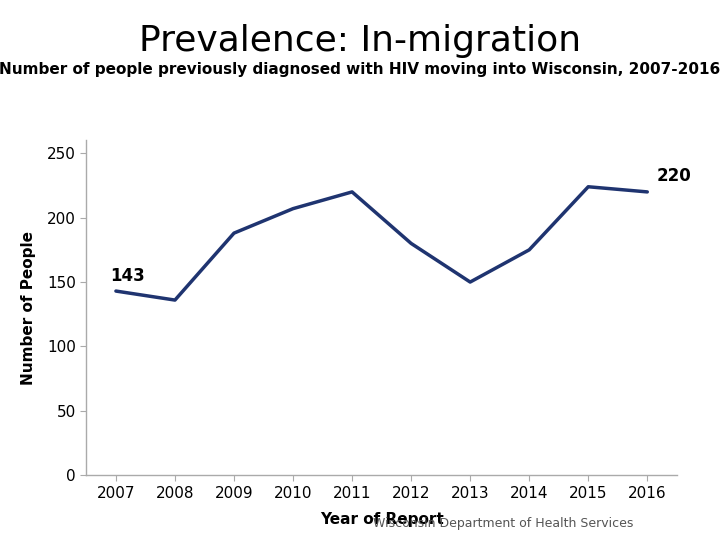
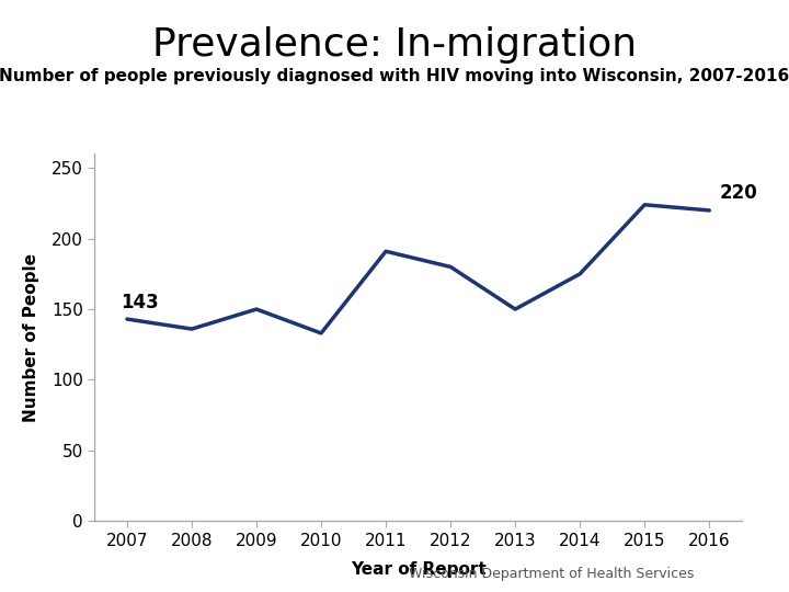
2009: 188 -> 150
2010: 207 -> 133
2011: 220 -> 191
